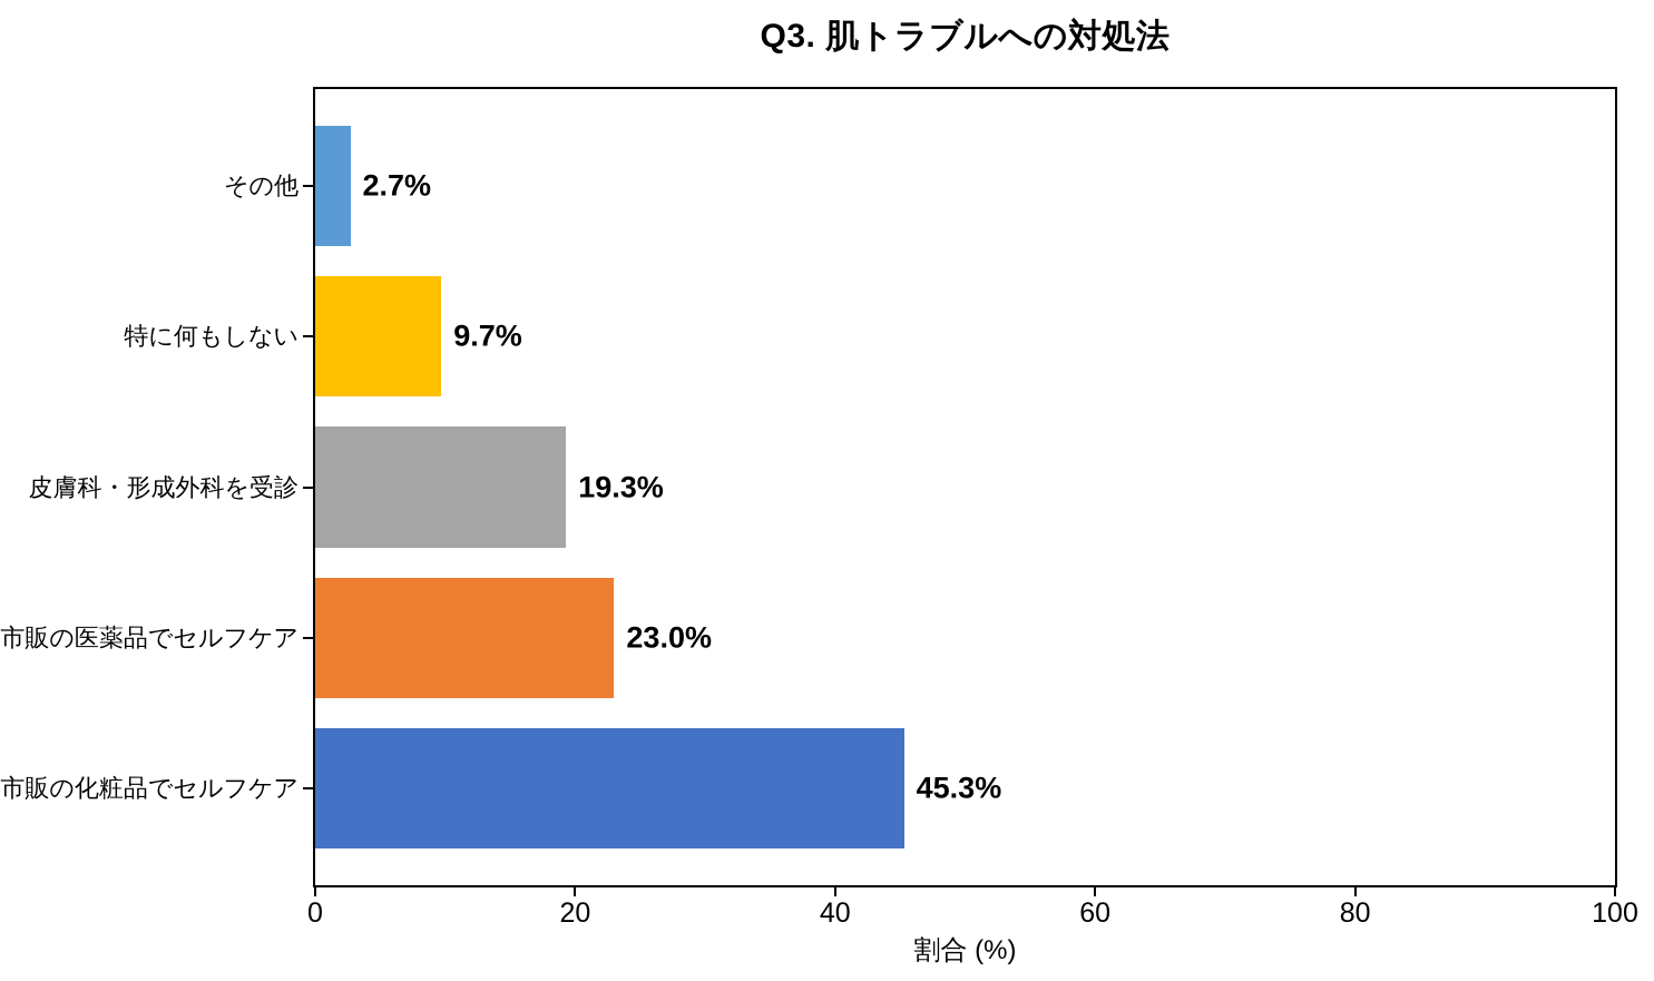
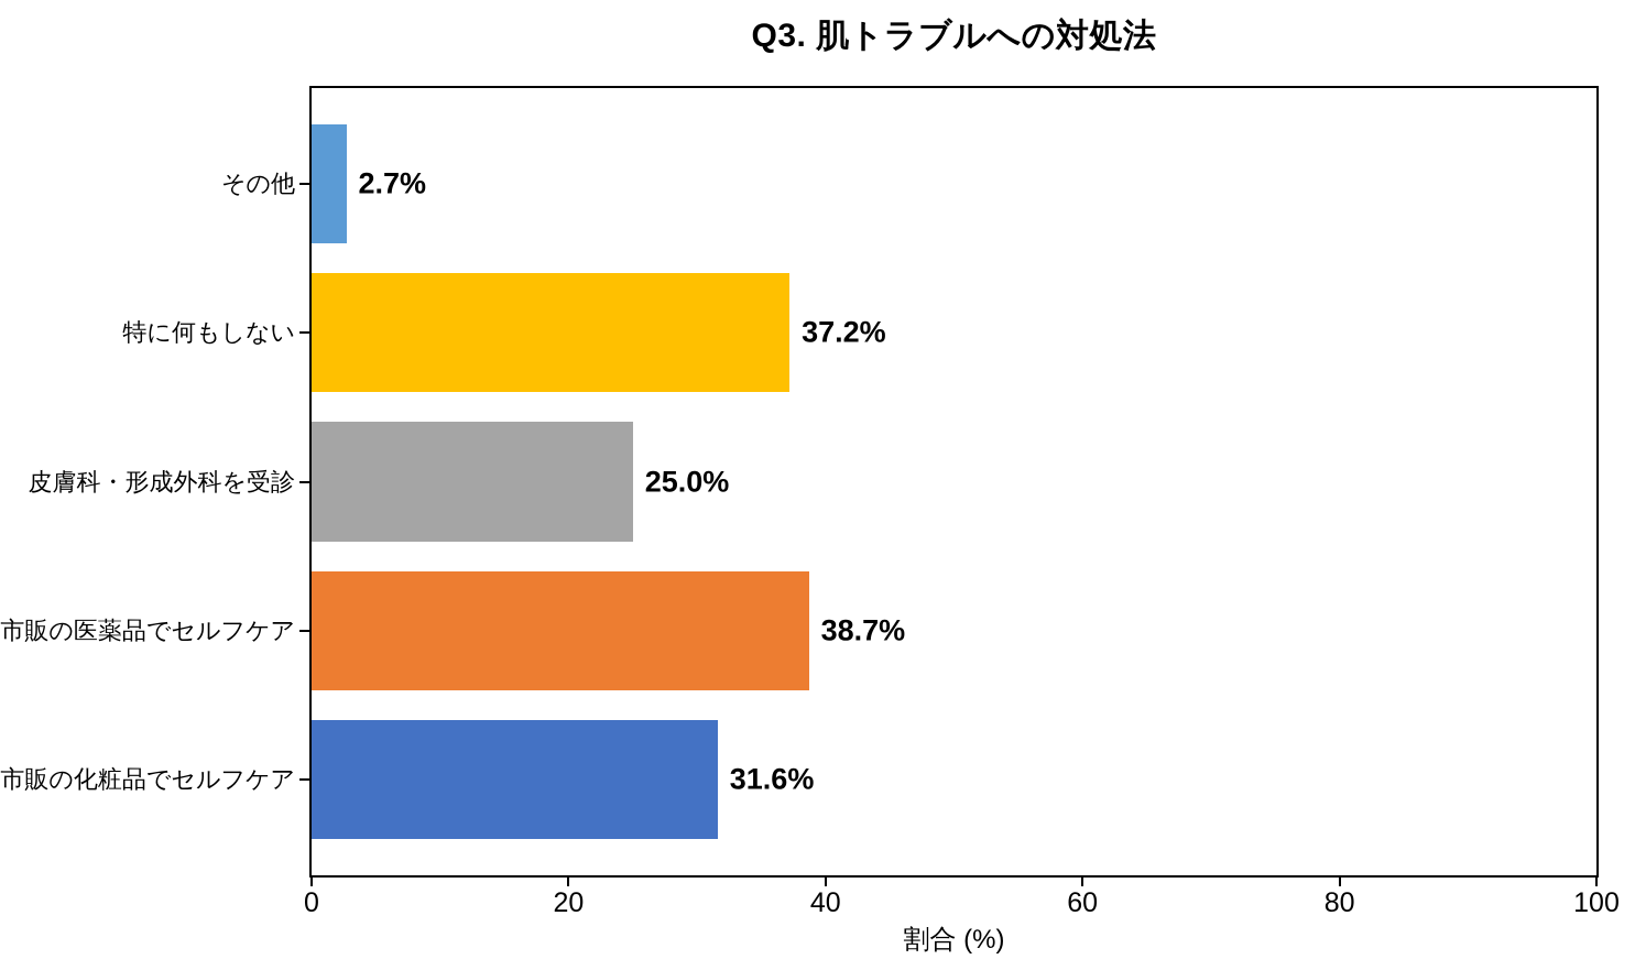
特に何もしない: 9.7% -> 37.2%
皮膚科・形成外科を受診: 19.3% -> 25.0%
市販の医薬品でセルフケア: 23.0% -> 38.7%
市販の化粧品でセルフケア: 45.3% -> 31.6%
